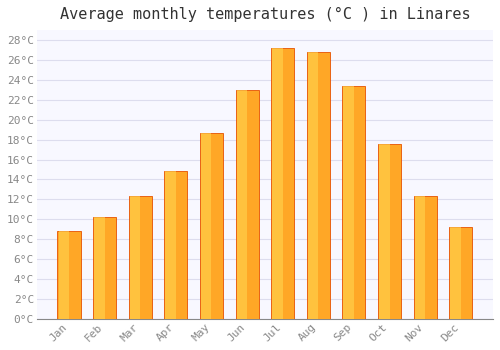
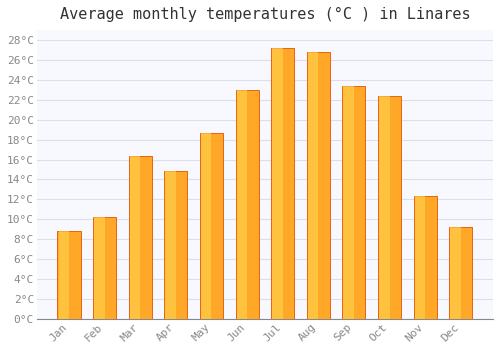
Mar: 12.3°C -> 16.4°C
Oct: 17.6°C -> 22.4°C
